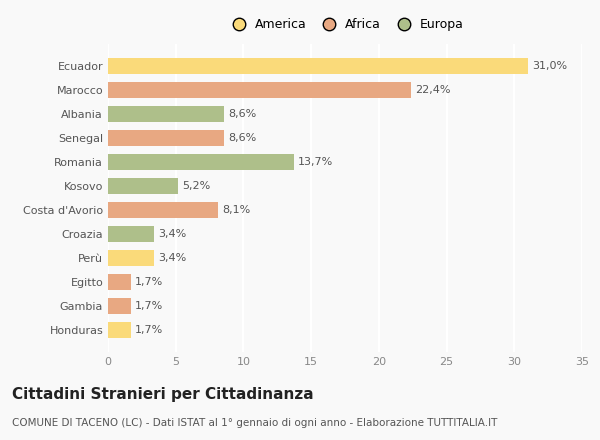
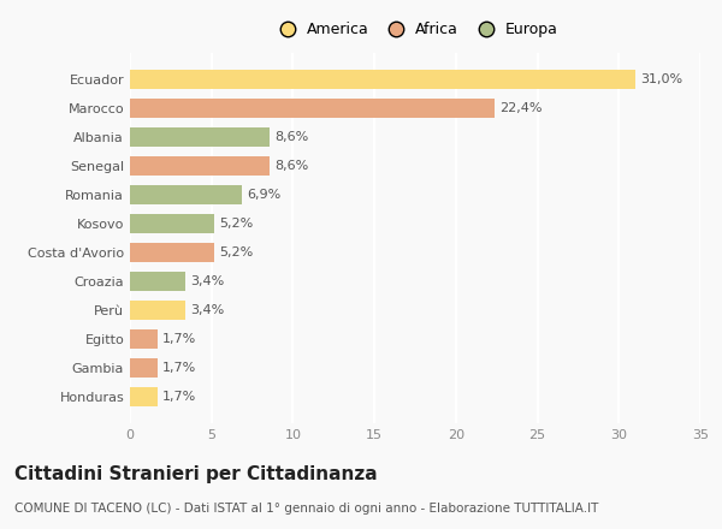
Romania: 13,7% -> 6,9%
Costa d'Avorio: 8,1% -> 5,2%
